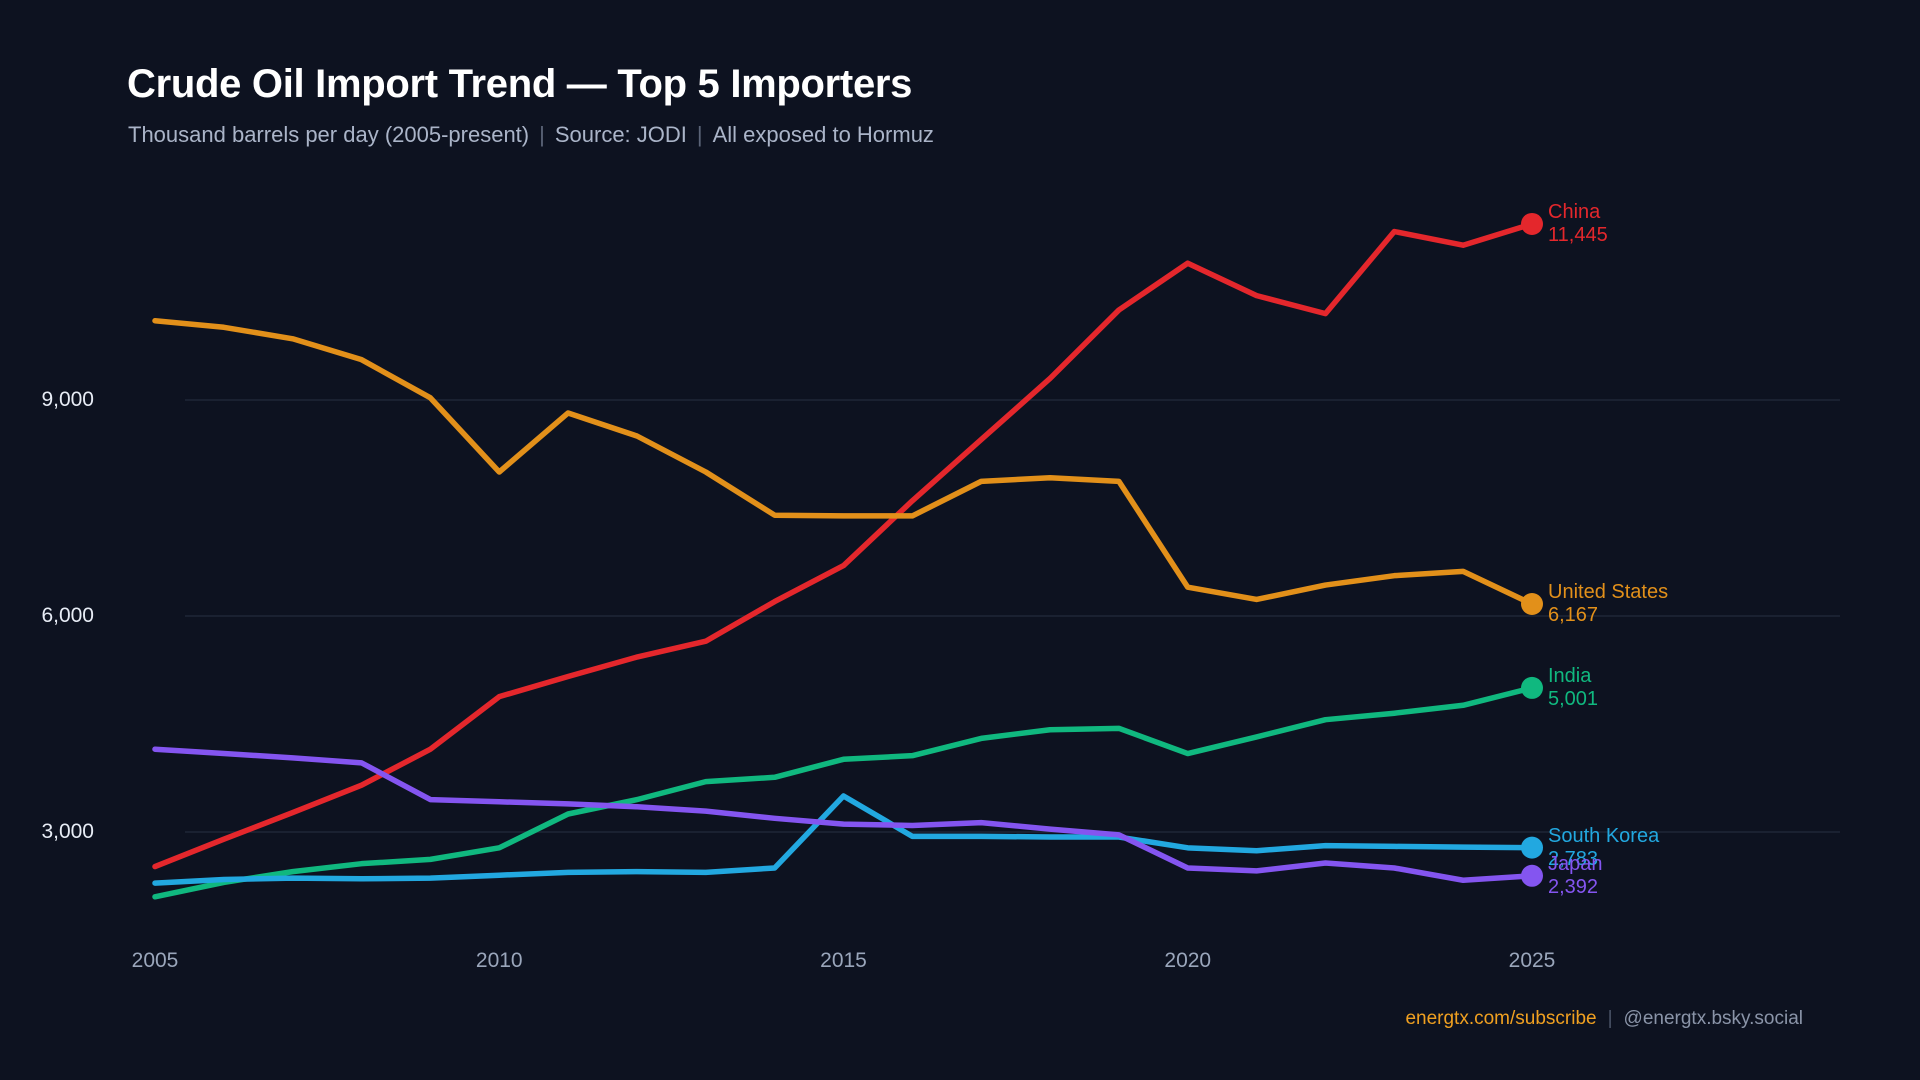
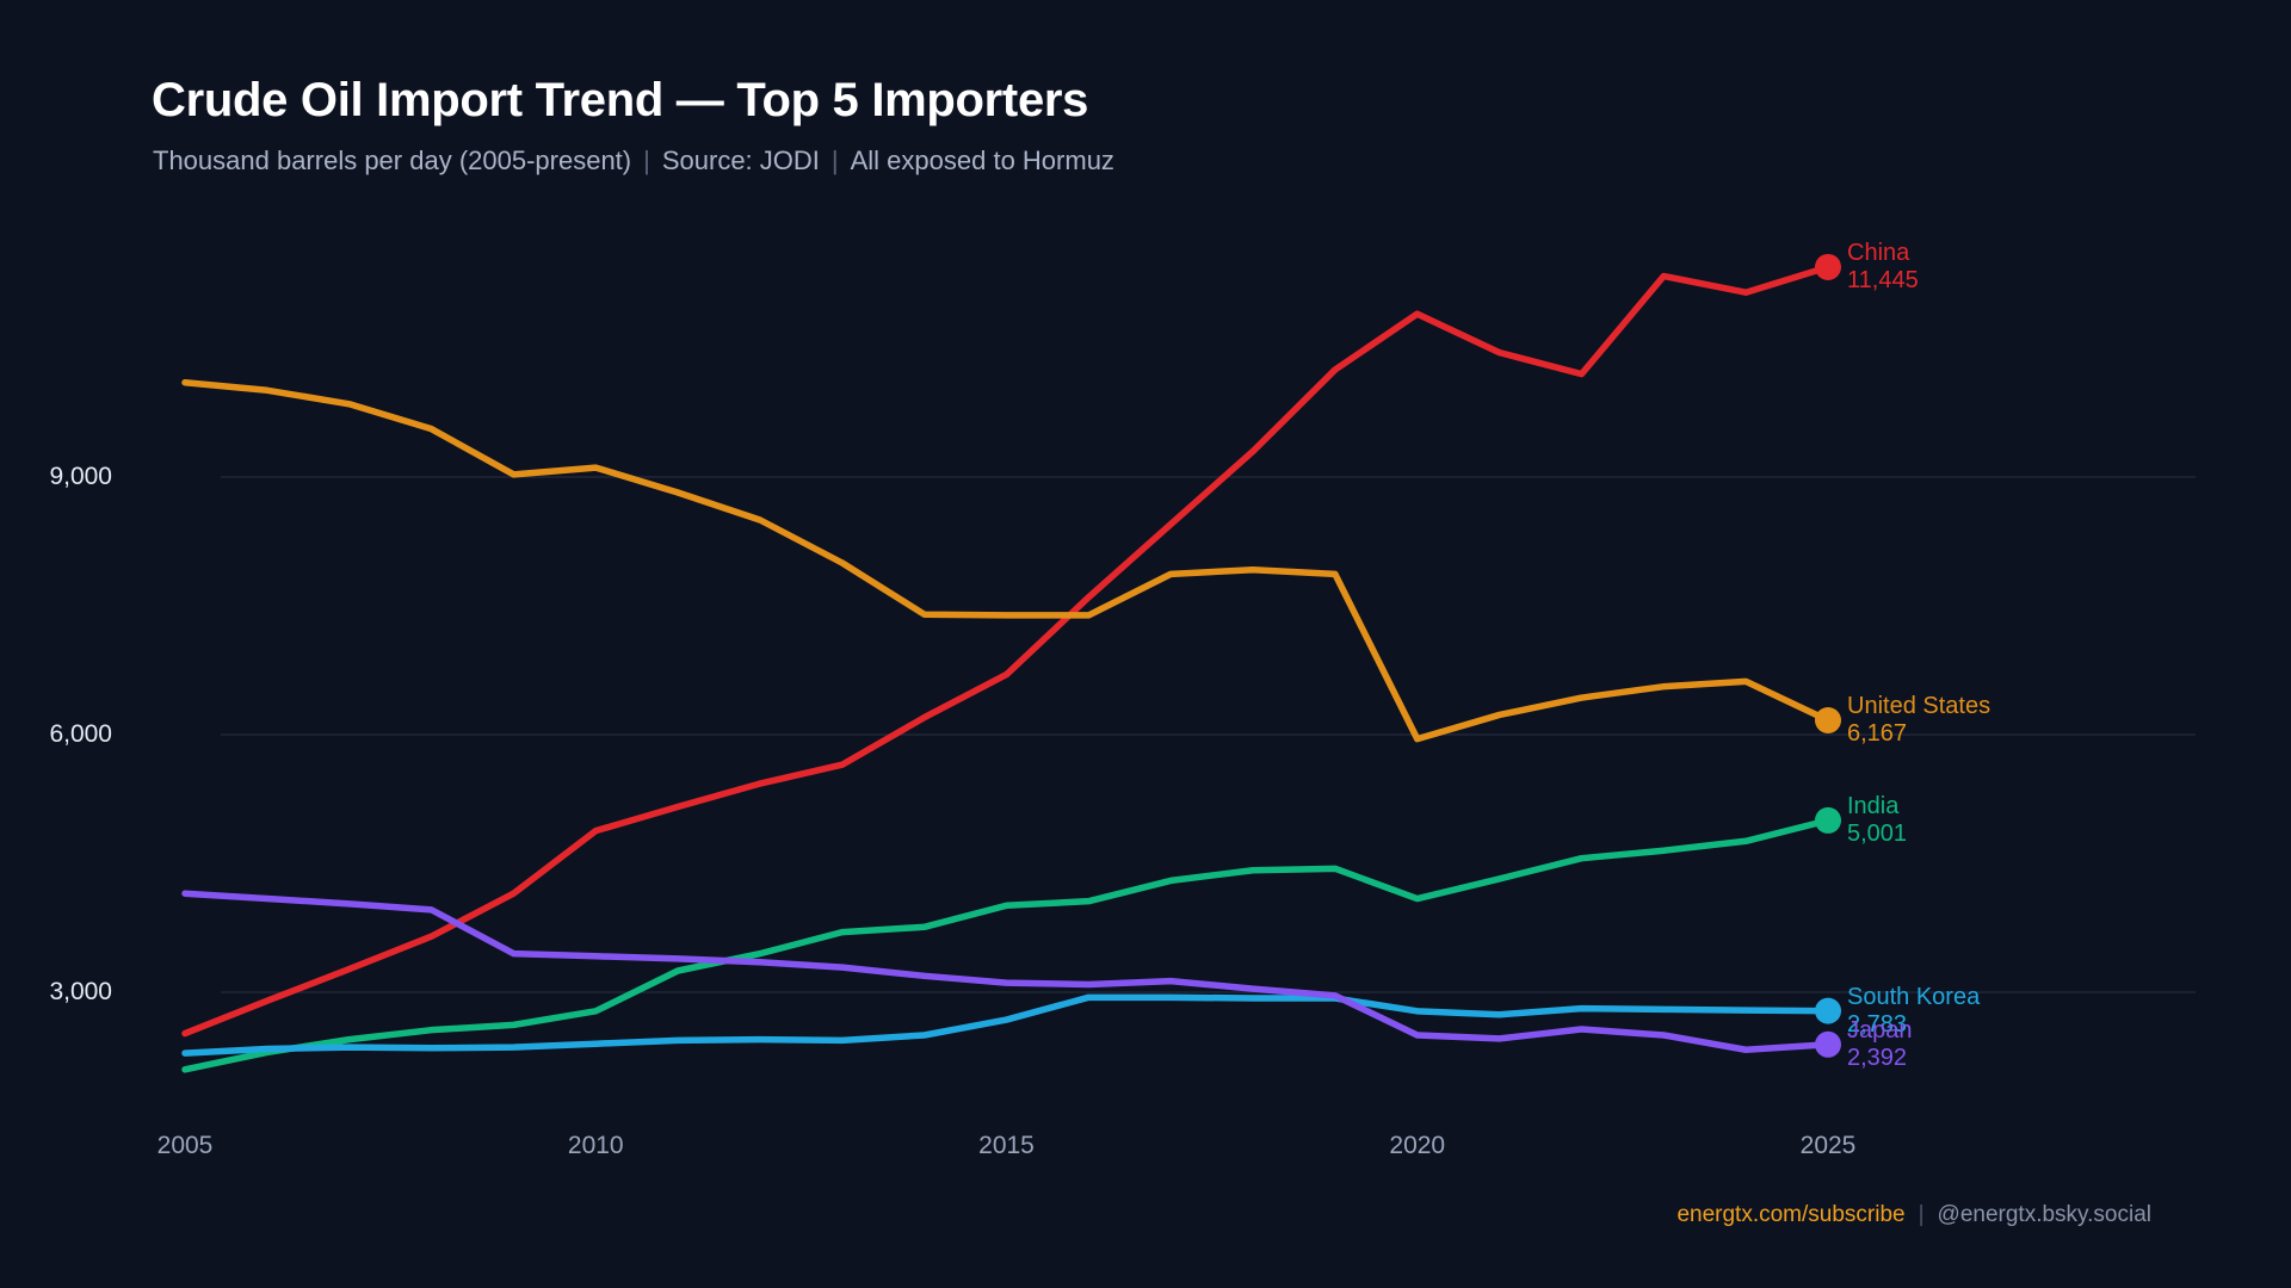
United States/2010: 8000 -> 9100
South Korea/2015: 3500 -> 2700
United States/2020: 6400 -> 6000
